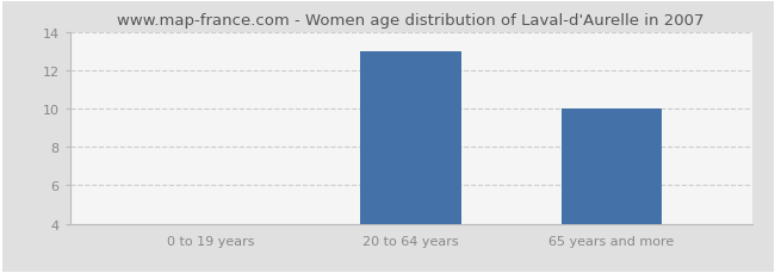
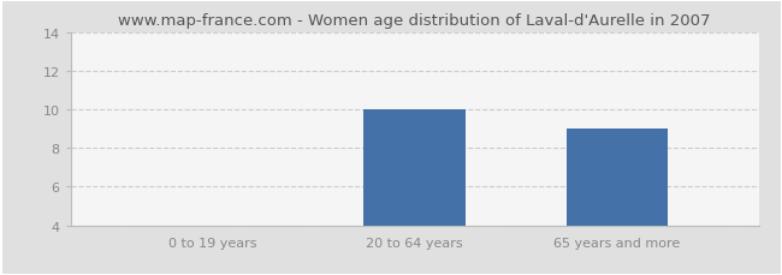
20 to 64 years: 13 -> 10
65 years and more: 10 -> 9
